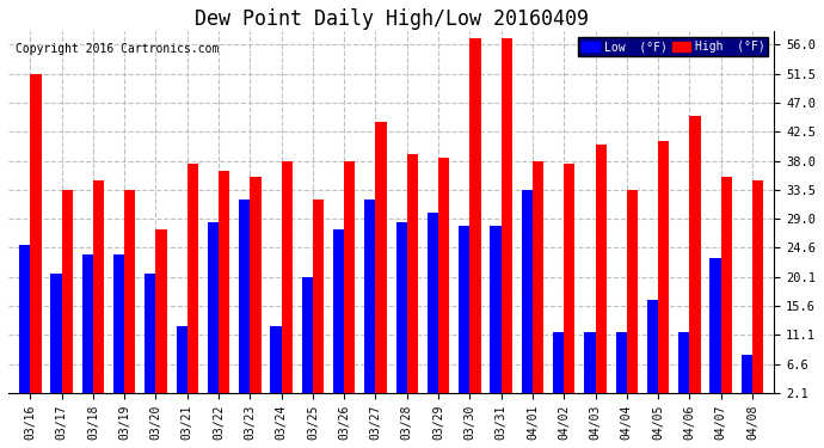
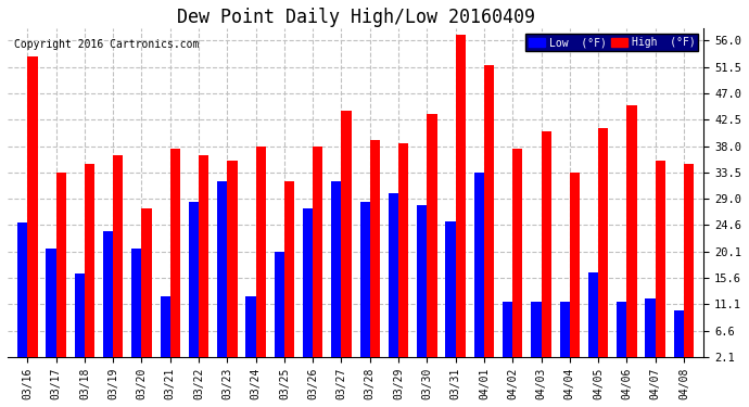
High (°F)/03/16: 51.5 -> 53.2
Low (°F)/03/18: 23.5 -> 16.4
High (°F)/03/19: 33.5 -> 36.4
High (°F)/03/30: 57.0 -> 43.4
Low (°F)/03/31: 28.0 -> 25.2
High (°F)/04/01: 38.0 -> 51.8
Low (°F)/04/07: 23.0 -> 12.0
Low (°F)/04/08: 8.0 -> 10.0
